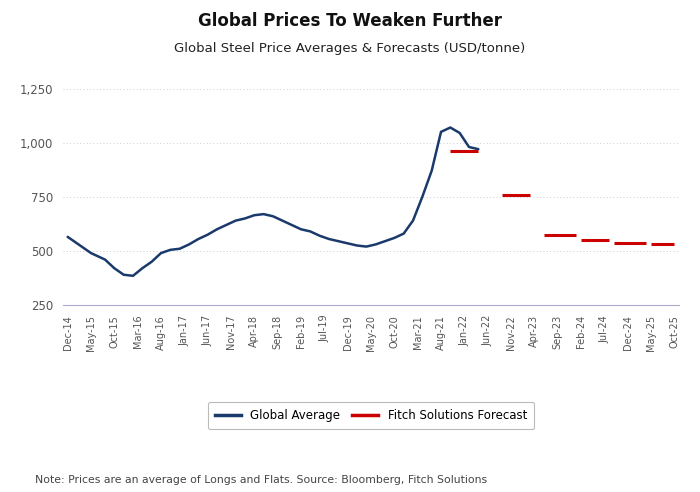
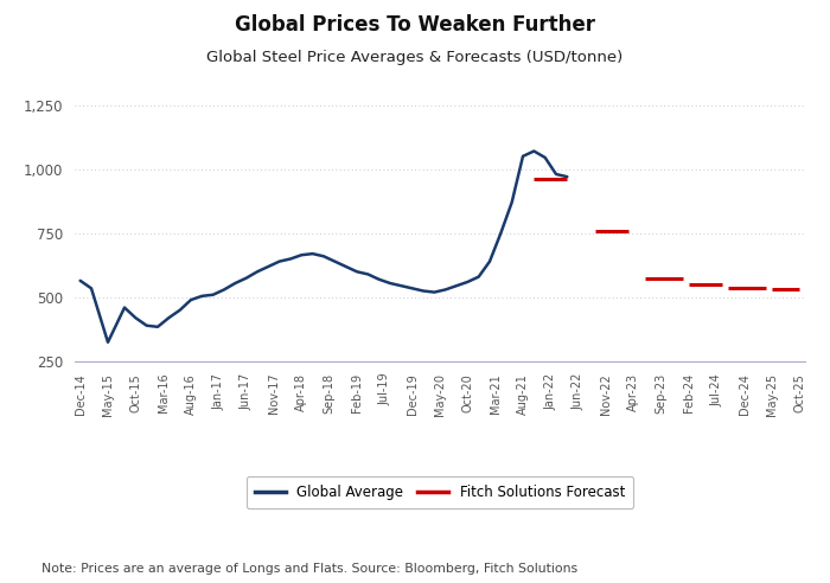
May-15: 490 -> 325
